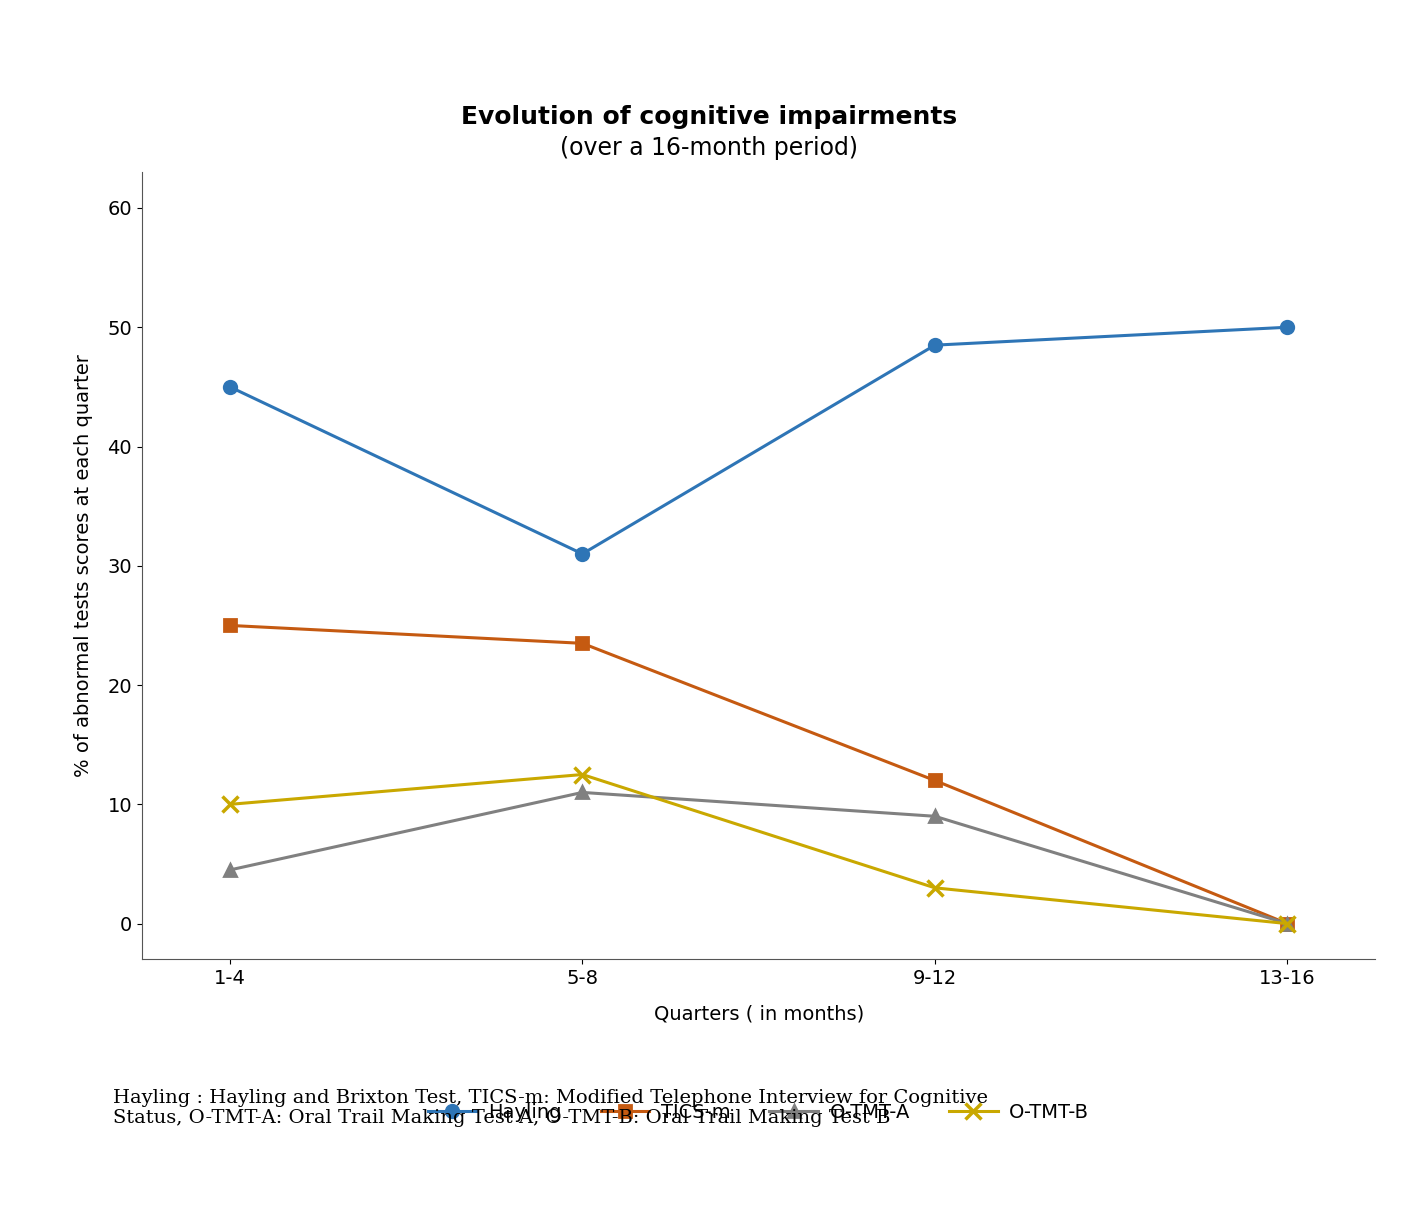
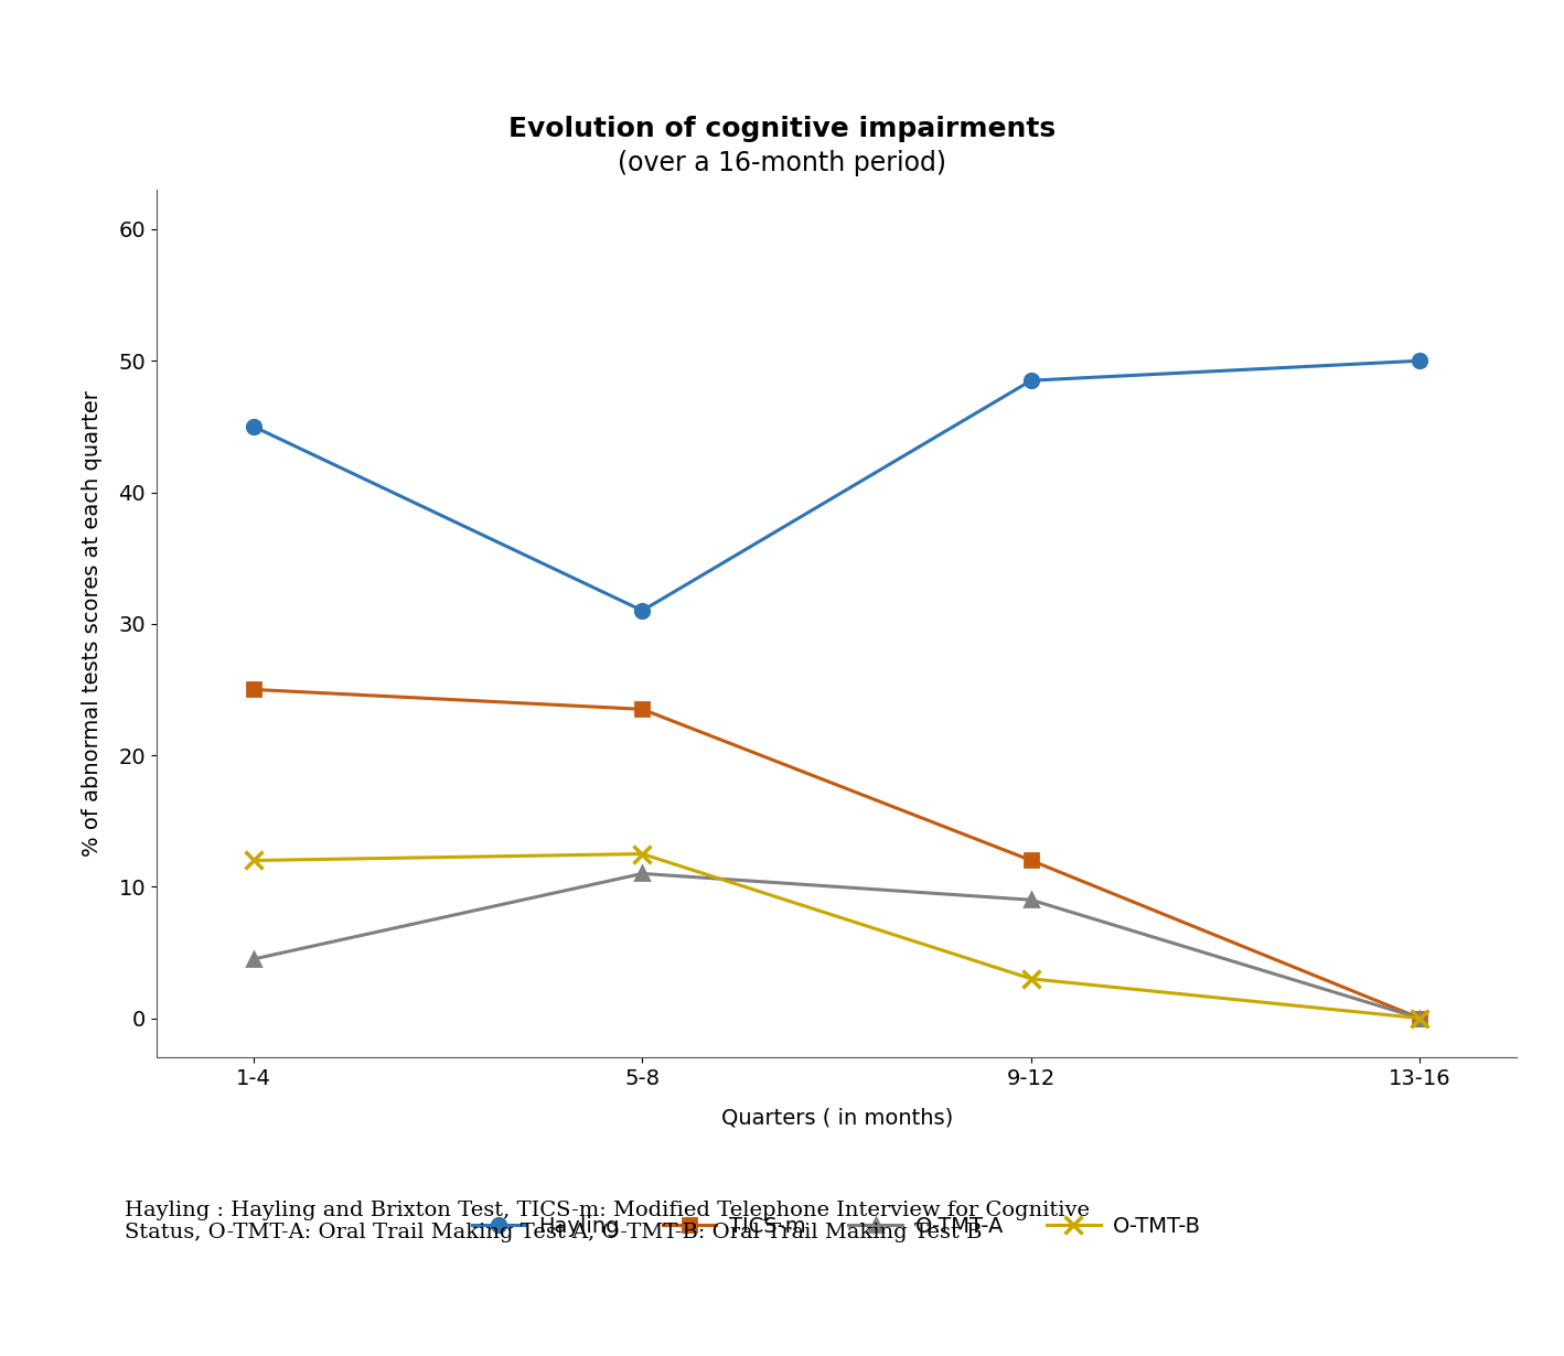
O-TMT-B/1-4: 10.0 -> 12.0
